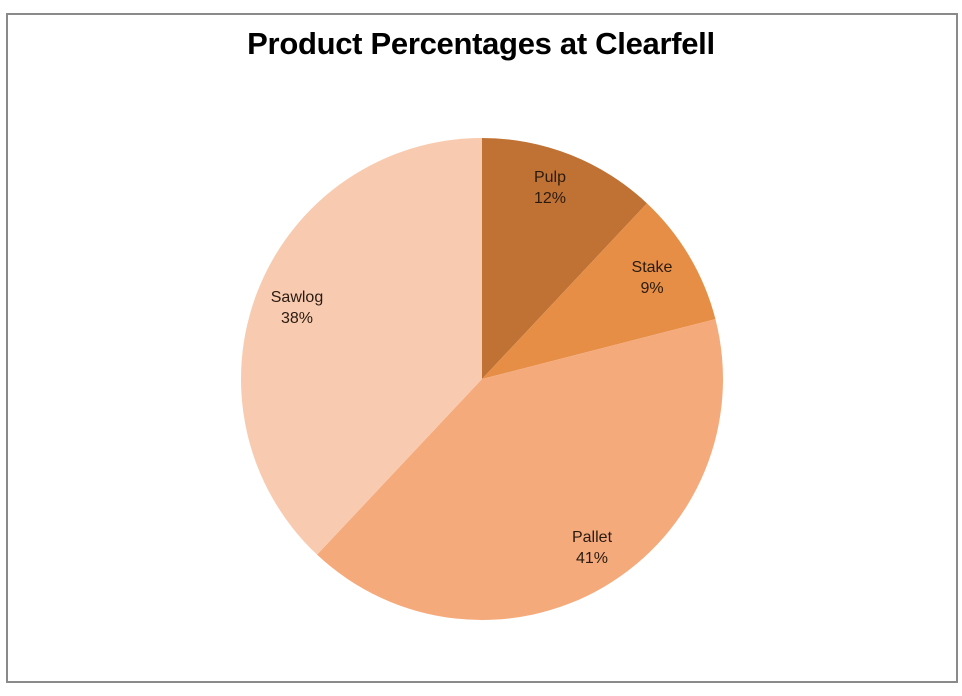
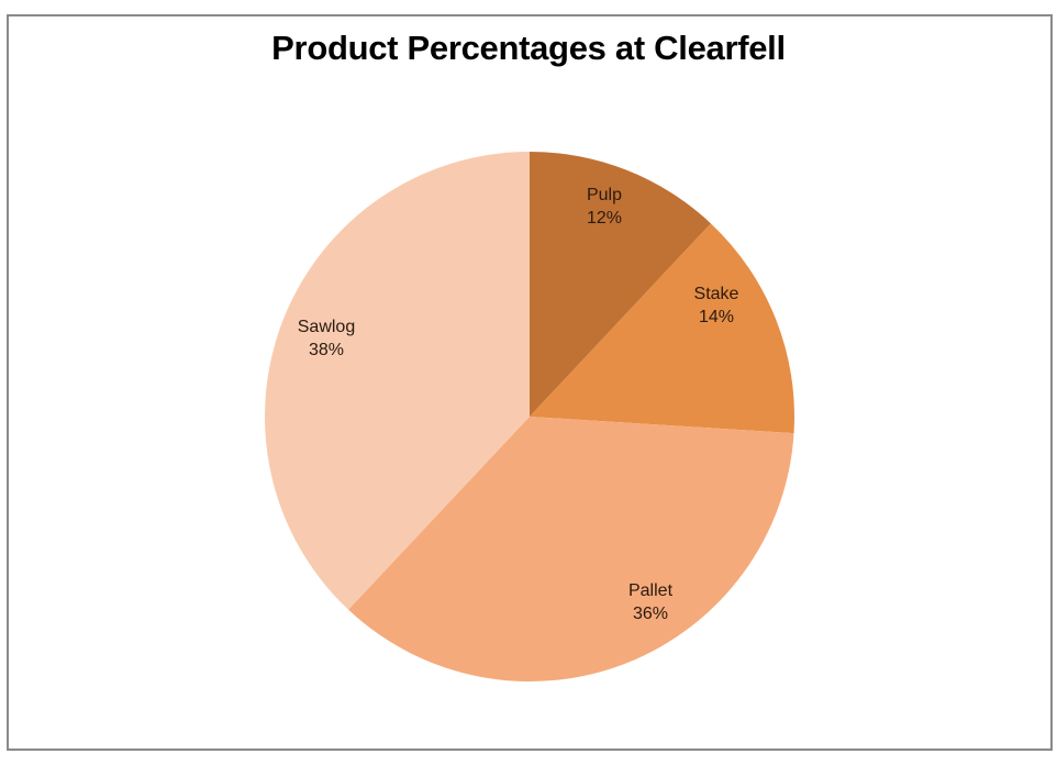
Stake: 9% -> 14%
Pallet: 41% -> 36%
